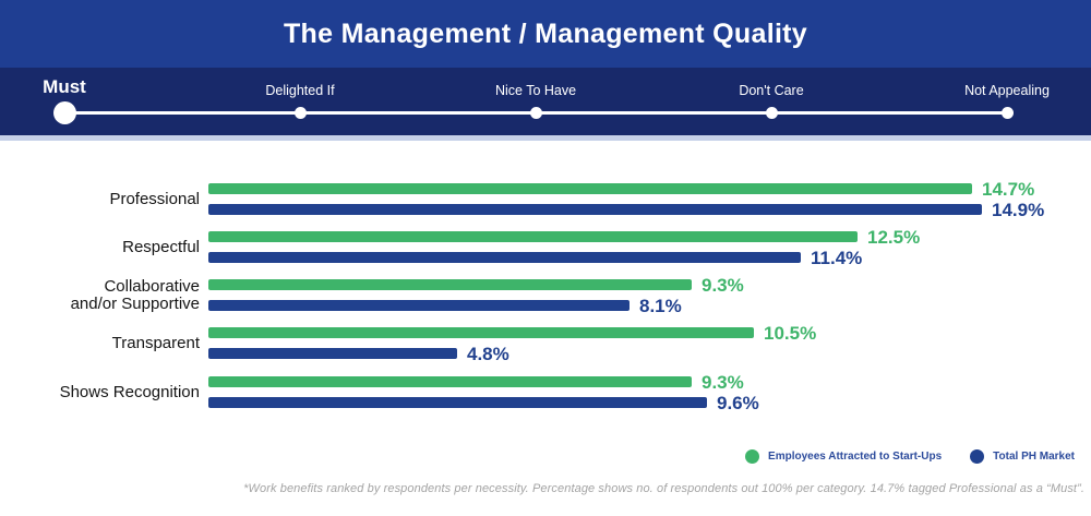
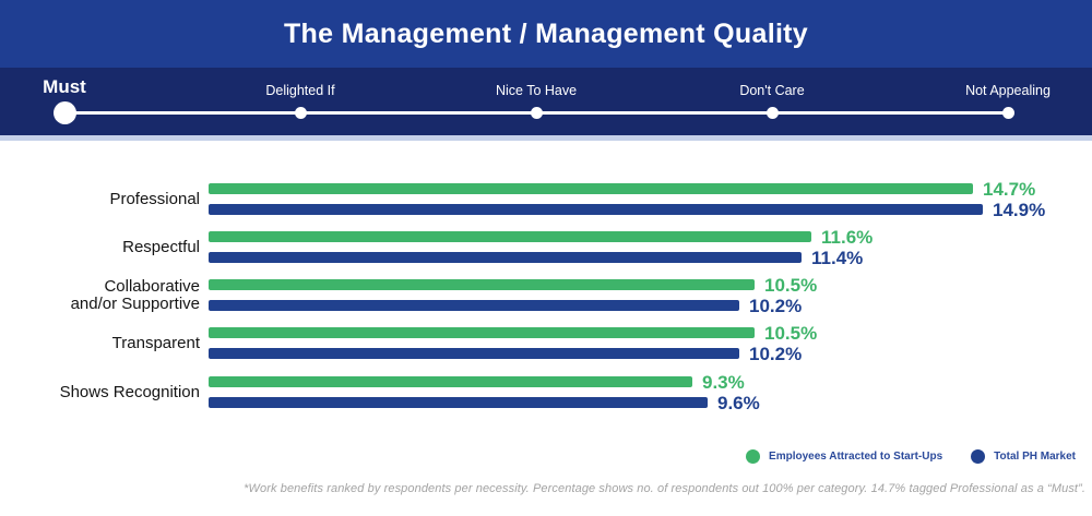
Employees Attracted to Start-Ups/Respectful: 12.5% -> 11.6%
Employees Attracted to Start-Ups/Collaborative and/or Supportive: 9.3% -> 10.5%
Total PH Market/Collaborative and/or Supportive: 8.1% -> 10.2%
Total PH Market/Transparent: 4.8% -> 10.2%
